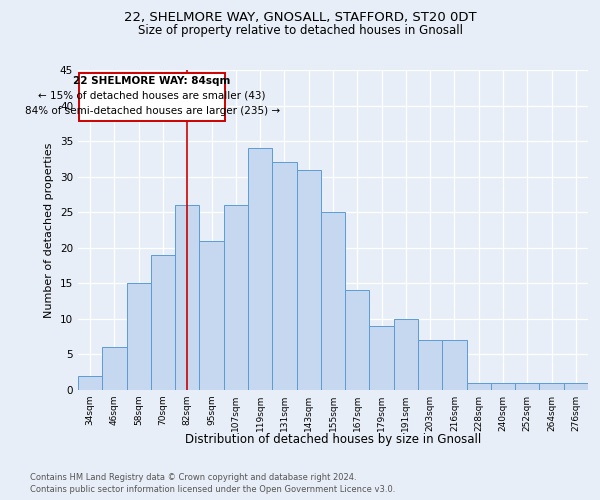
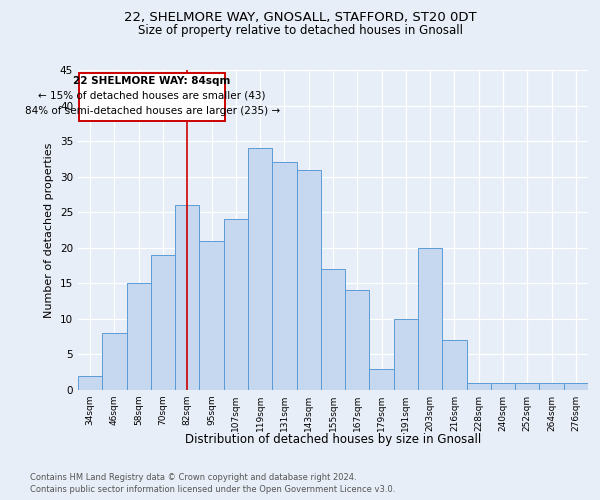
46sqm: 6 -> 8
107sqm: 26 -> 24
155sqm: 25 -> 17
179sqm: 9 -> 3
203sqm: 7 -> 20
